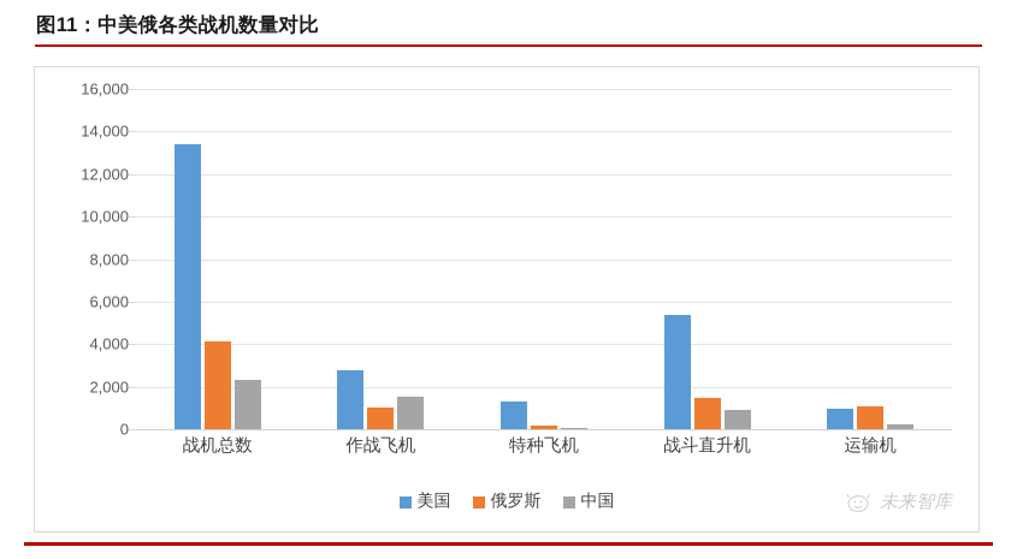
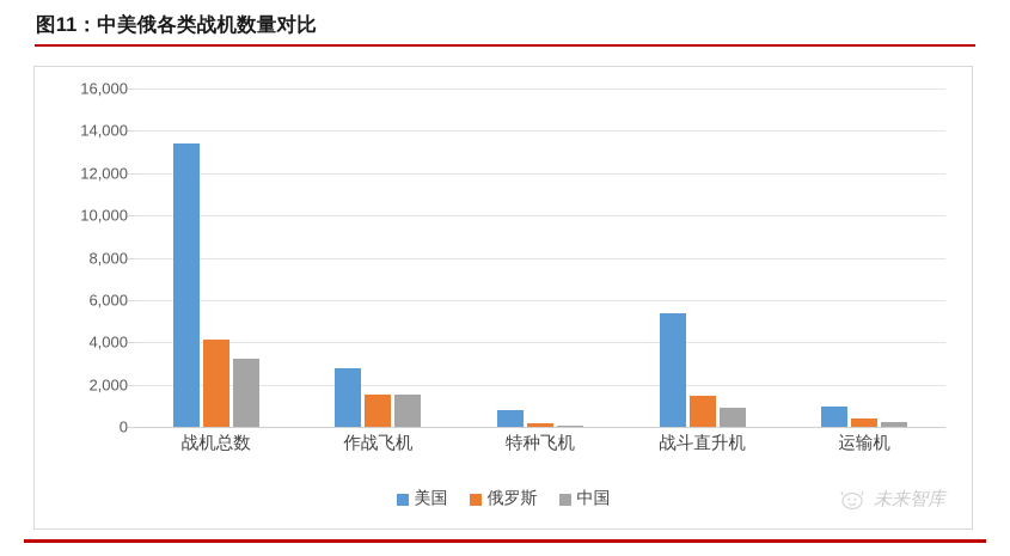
中国/战机总数: 2300 -> 3200
俄罗斯/作战飞机: 1000 -> 1600
美国/特种飞机: 1300 -> 800
俄罗斯/运输机: 1100 -> 400
